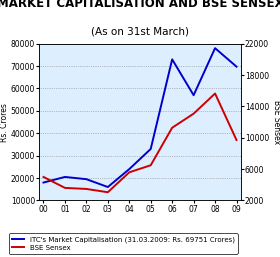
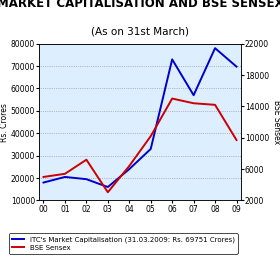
BSE Sensex/01: 3600 -> 5400
BSE Sensex/02: 3500 -> 7200
BSE Sensex/04: 5600 -> 6400
BSE Sensex/05: 6500 -> 10200
BSE Sensex/06: 11300 -> 15000
BSE Sensex/07: 13100 -> 14400
BSE Sensex/08: 15600 -> 14200
